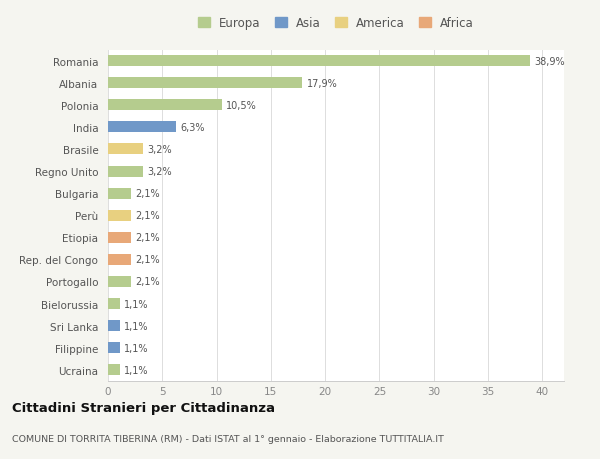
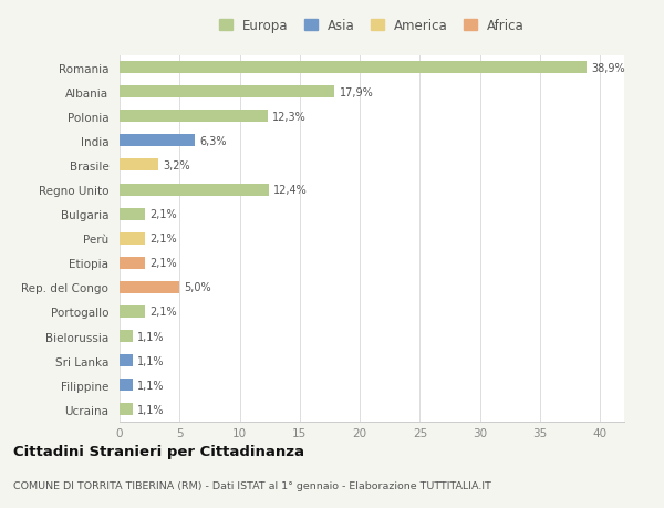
Polonia: 10,5% -> 12,3%
Regno Unito: 3,2% -> 12,4%
Rep. del Congo: 2,1% -> 5,0%
